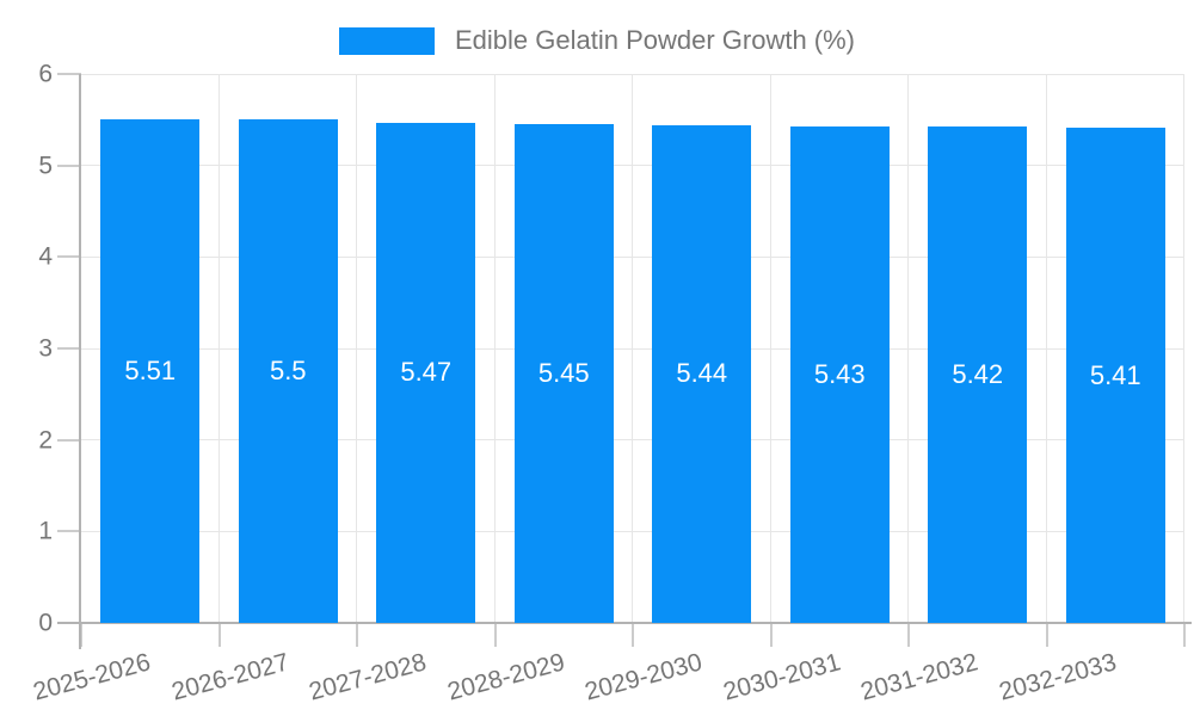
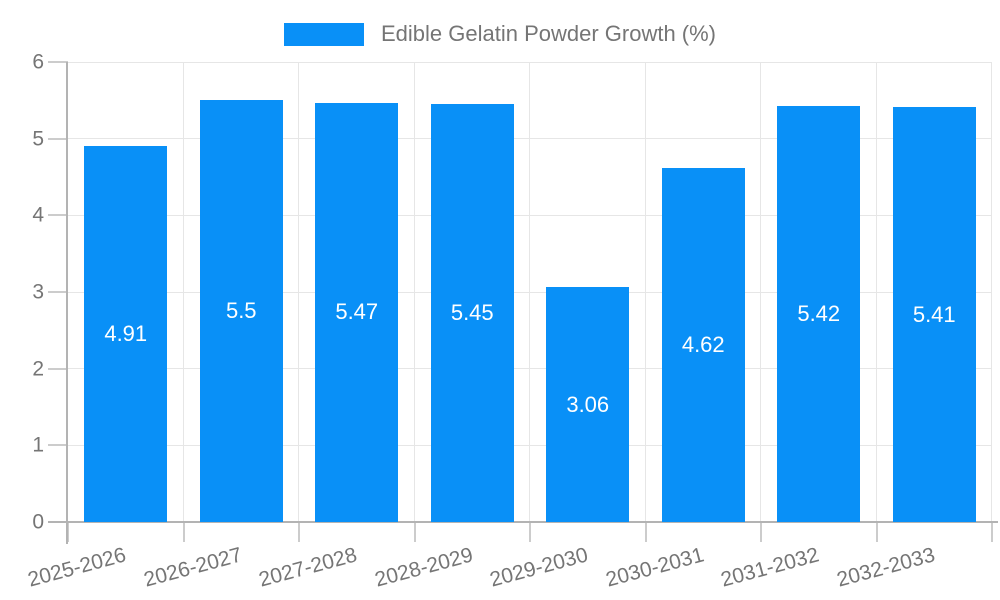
2025-2026: 5.51 -> 4.91
2029-2030: 5.44 -> 3.06
2030-2031: 5.43 -> 4.62
